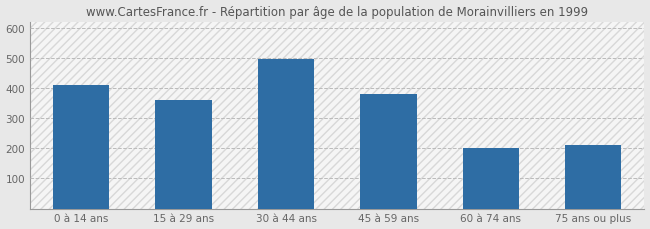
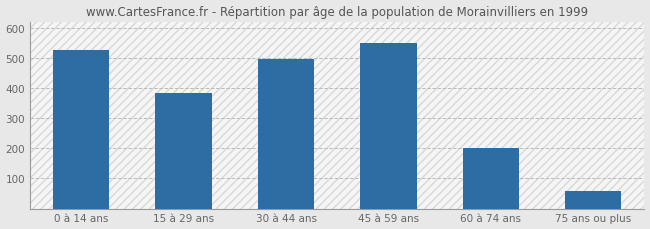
0 à 14 ans: 410 -> 525
15 à 29 ans: 360 -> 383
45 à 59 ans: 380 -> 549
75 ans ou plus: 210 -> 57
